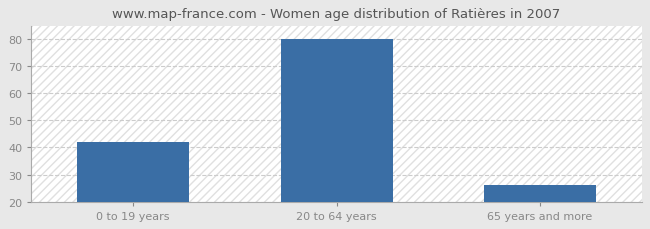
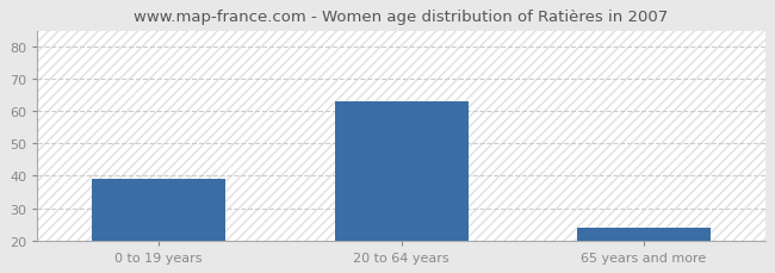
0 to 19 years: 42 -> 39
20 to 64 years: 80 -> 63
65 years and more: 26 -> 24
